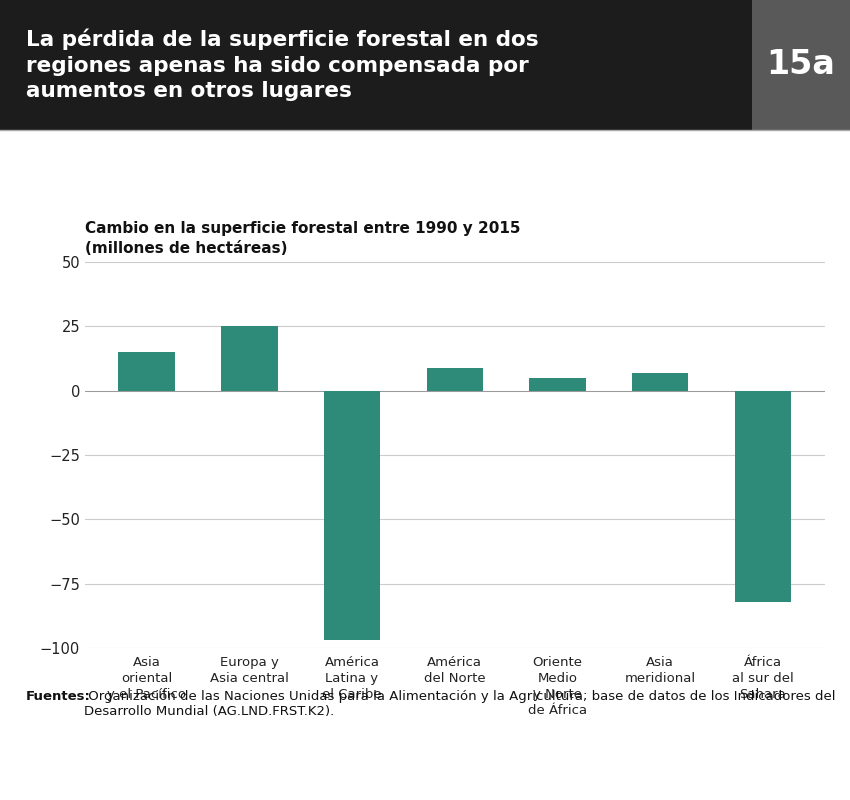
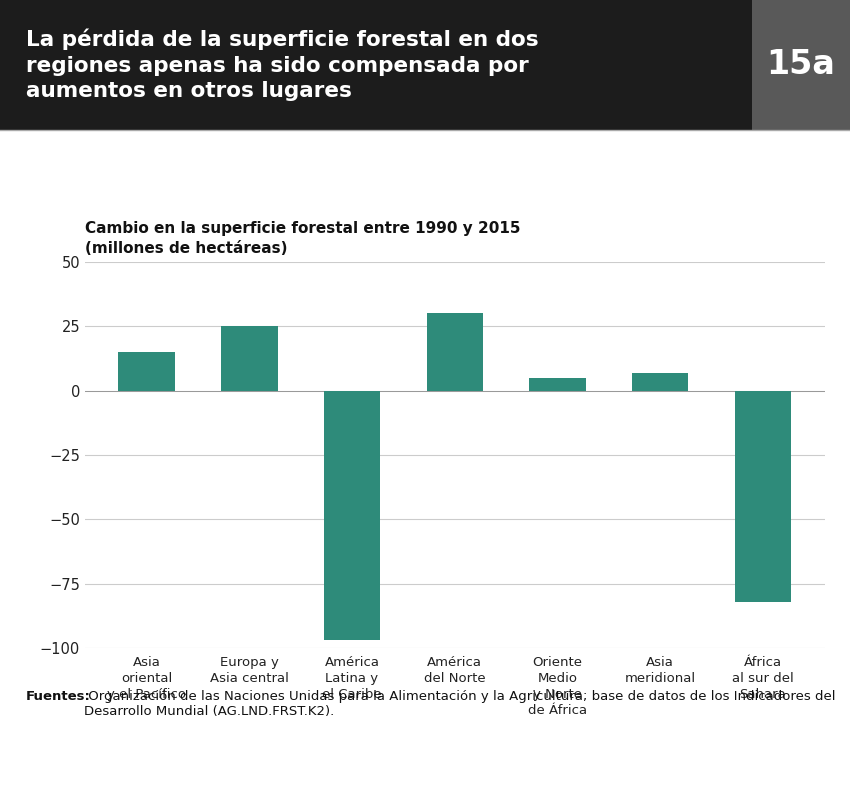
América del Norte: 9 -> 30
